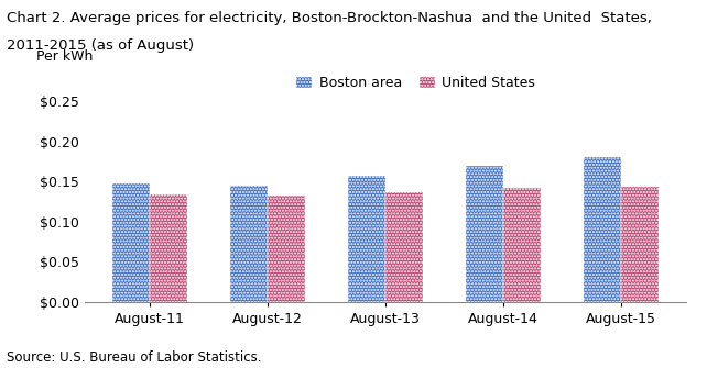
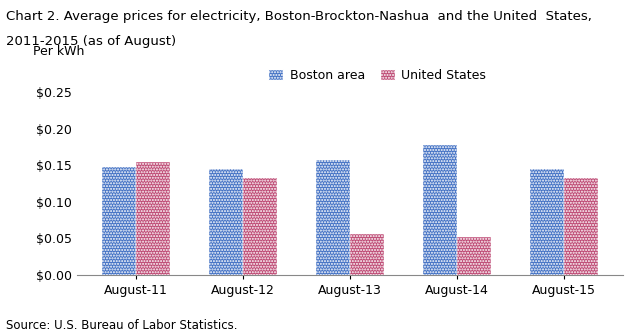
United States/August-11: $0.134 -> $0.154
United States/August-13: $0.137 -> $0.056
Boston area/August-14: $0.169 -> $0.178
United States/August-14: $0.142 -> $0.052
Boston area/August-15: $0.180 -> $0.144
United States/August-15: $0.143 -> $0.132
